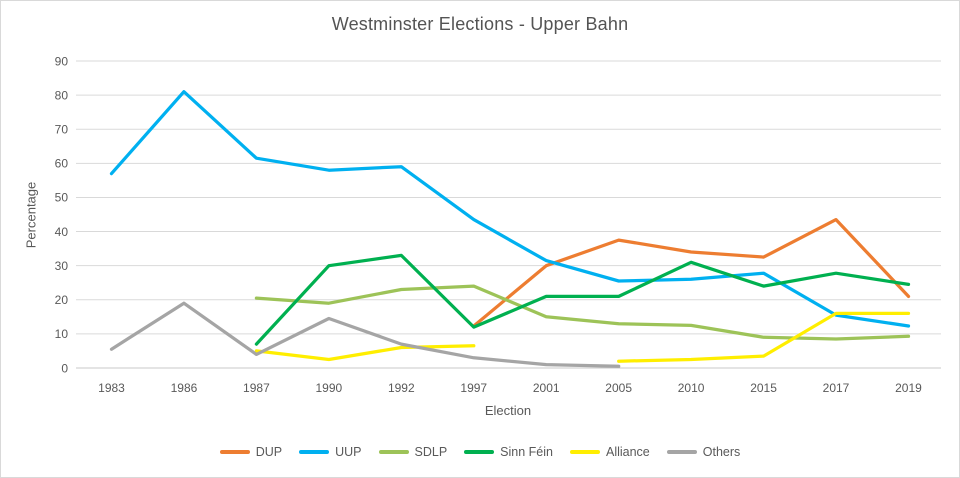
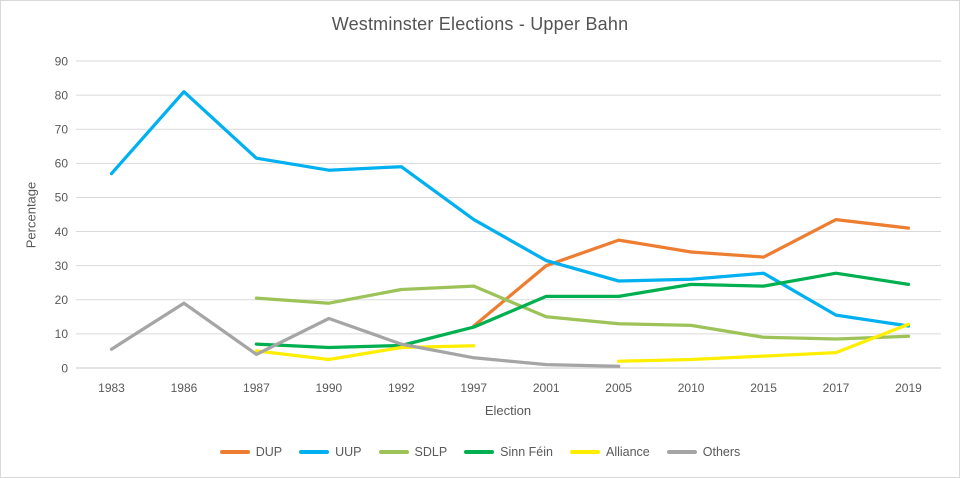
Sinn Féin/1990: 30 -> 6
Sinn Féin/1992: 33 -> 7
Sinn Féin/2010: 31 -> 24
Alliance/2017: 16 -> 4
DUP/2019: 21 -> 41
Alliance/2019: 16 -> 13
